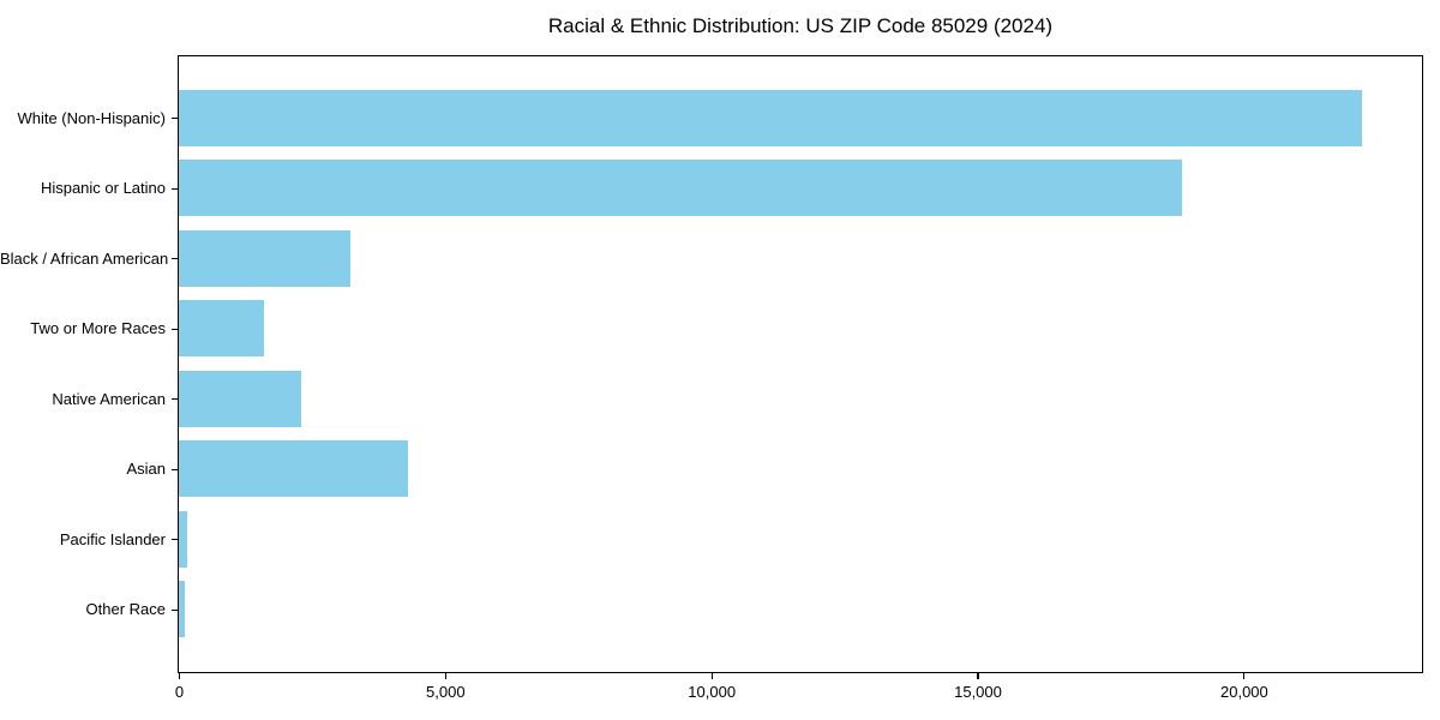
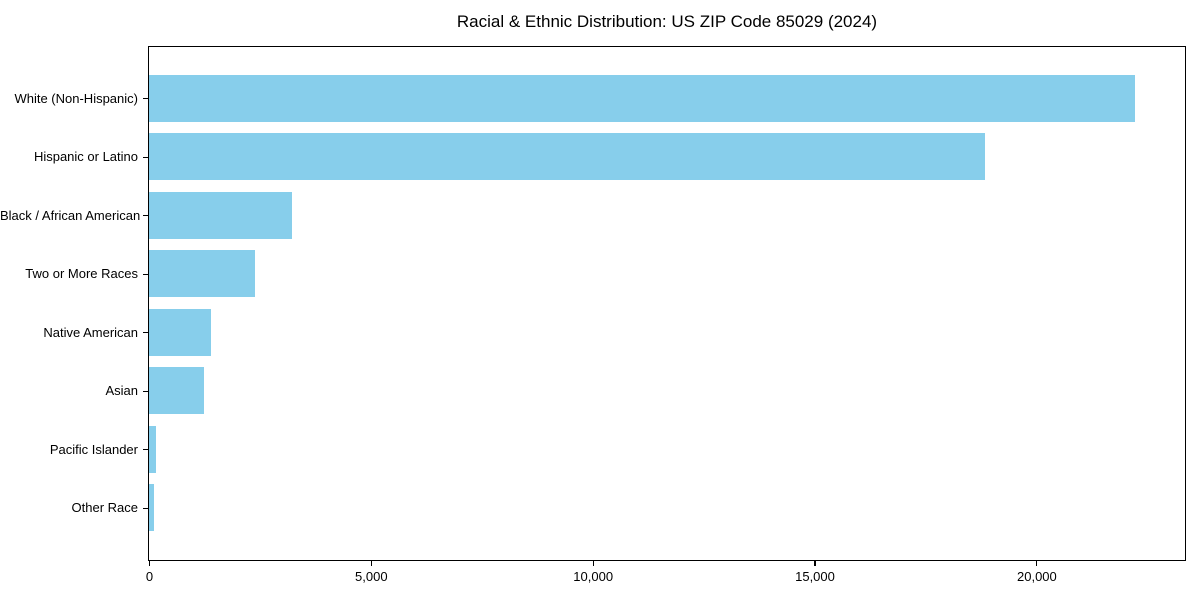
Two or More Races: 1600 -> 2400
Native American: 2300 -> 1400
Asian: 4300 -> 1200
